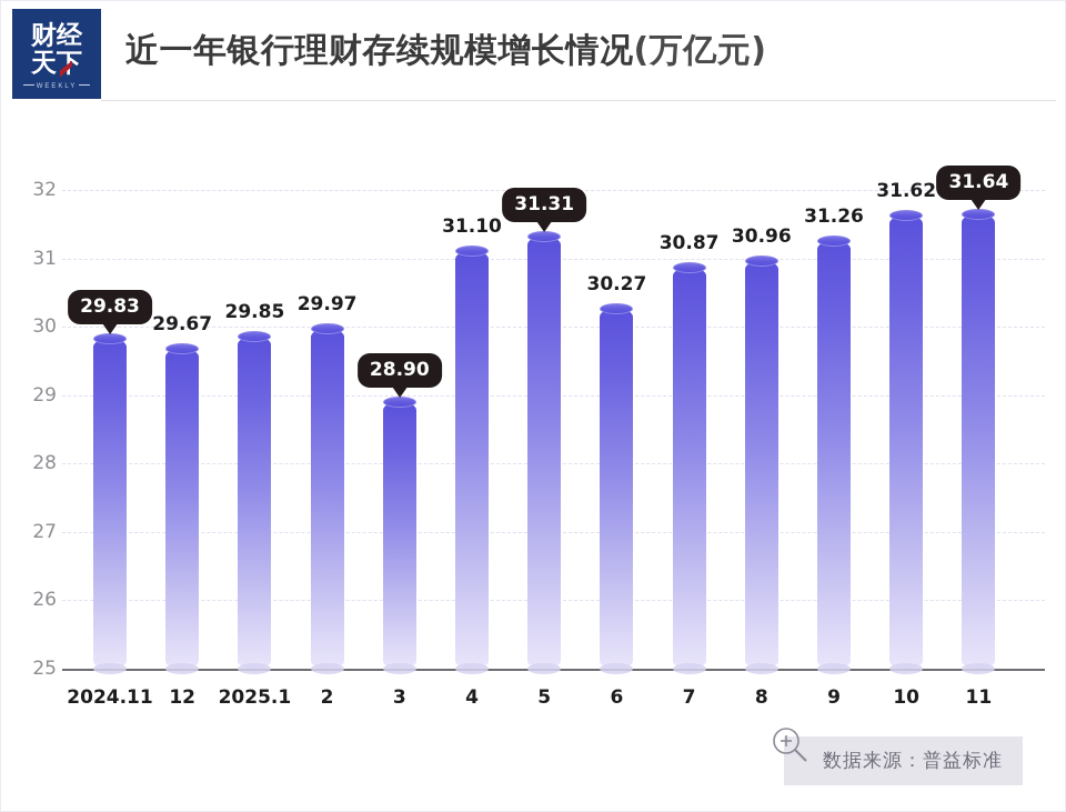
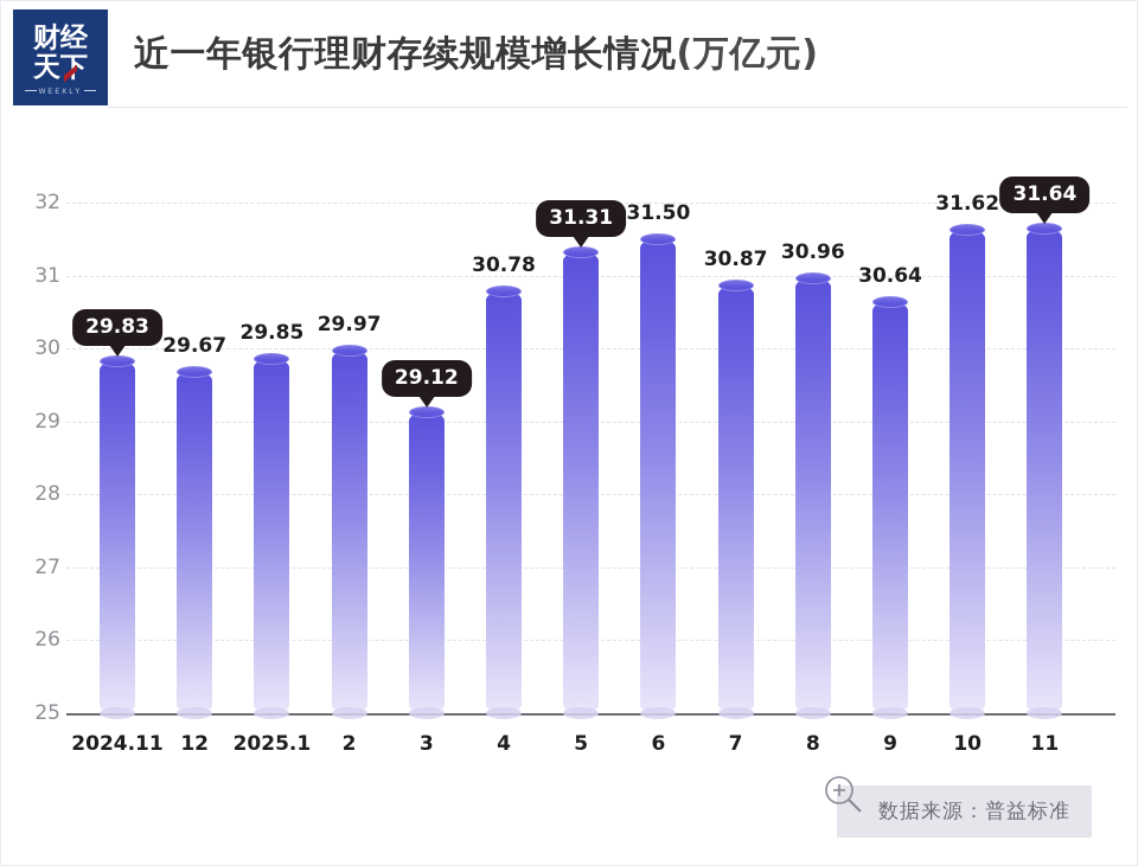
3: 28.90 -> 29.12
4: 31.10 -> 30.78
6: 30.27 -> 31.50
9: 31.26 -> 30.64
